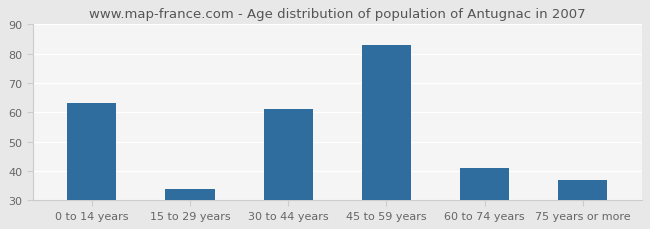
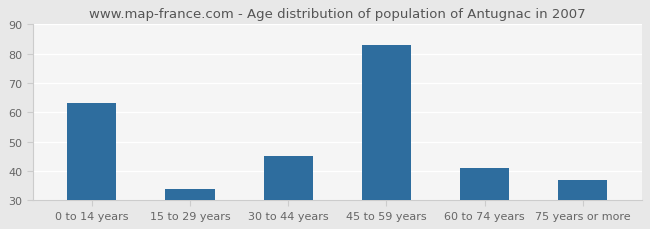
30 to 44 years: 61 -> 45
